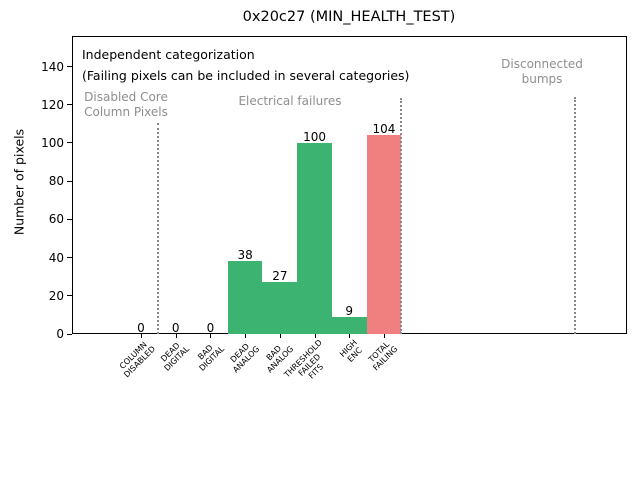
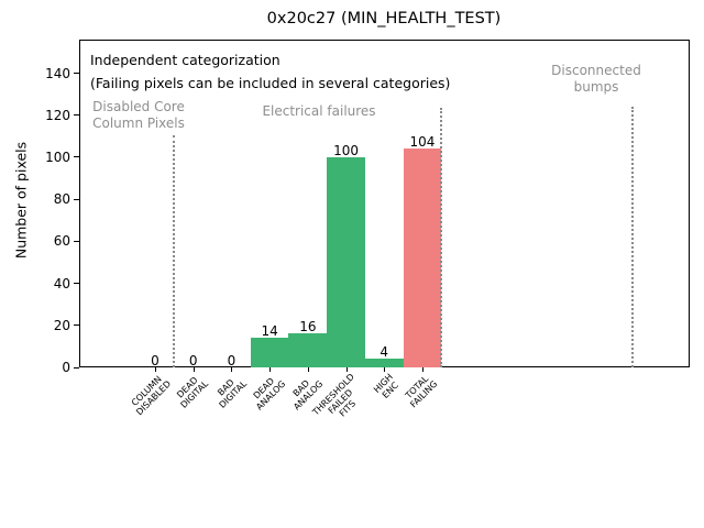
DEAD ANALOG: 38 -> 14
BAD ANALOG: 27 -> 16
HIGH ENC: 9 -> 4
